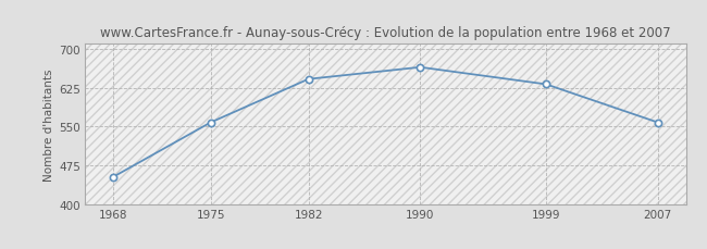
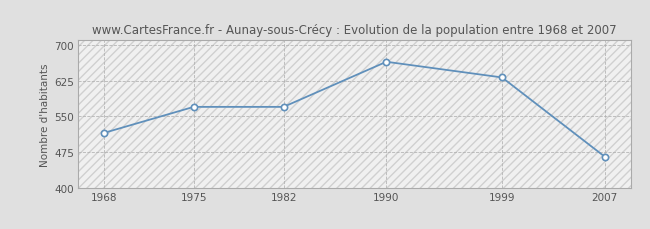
1968: 452 -> 515
1975: 558 -> 570
1982: 642 -> 570
2007: 558 -> 465
